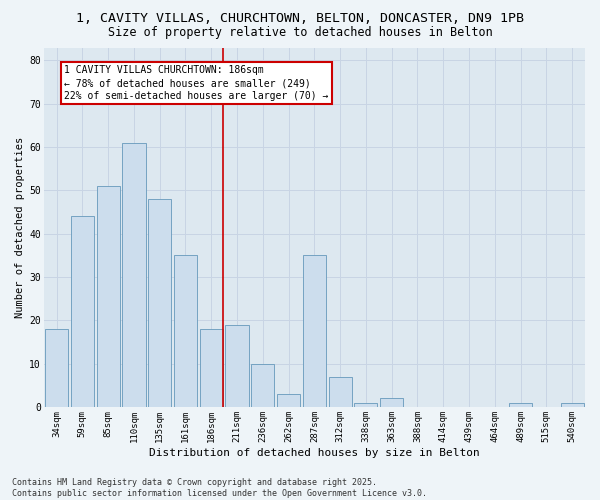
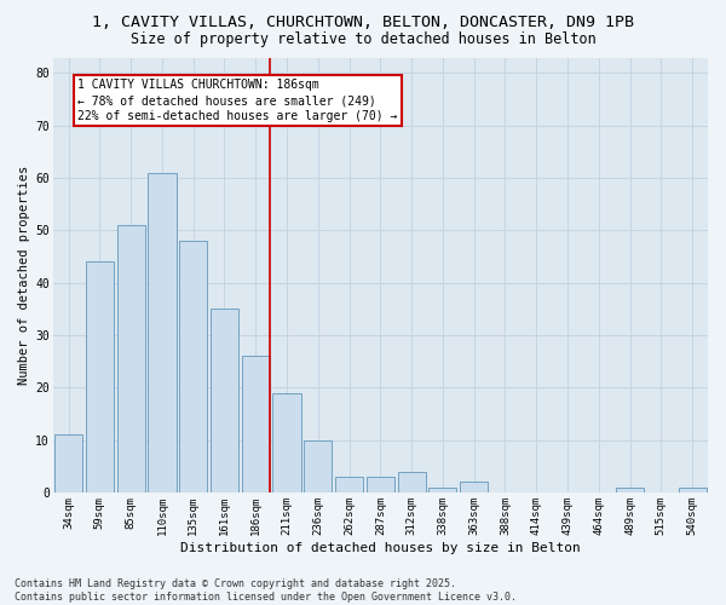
34sqm: 18 -> 11
186sqm: 18 -> 26
287sqm: 35 -> 3
312sqm: 7 -> 4
